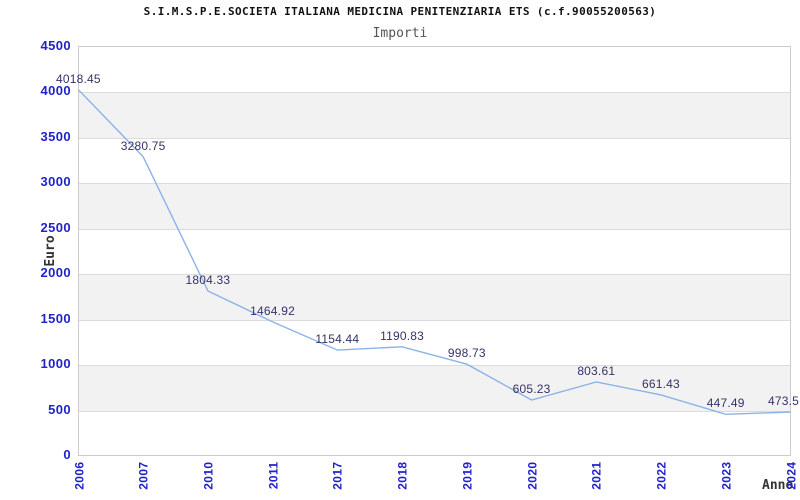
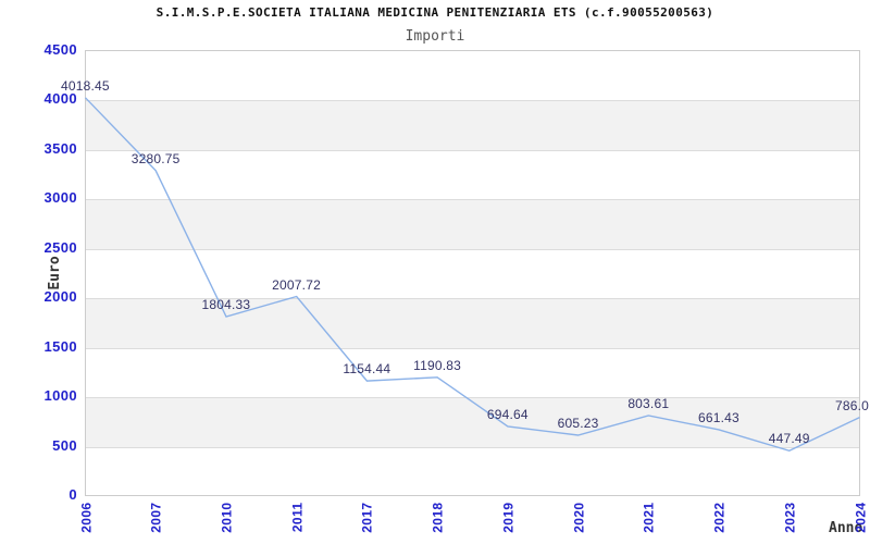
2011: 1464.92 -> 2007.72
2019: 998.73 -> 694.64
2024: 473.5 -> 786.0
